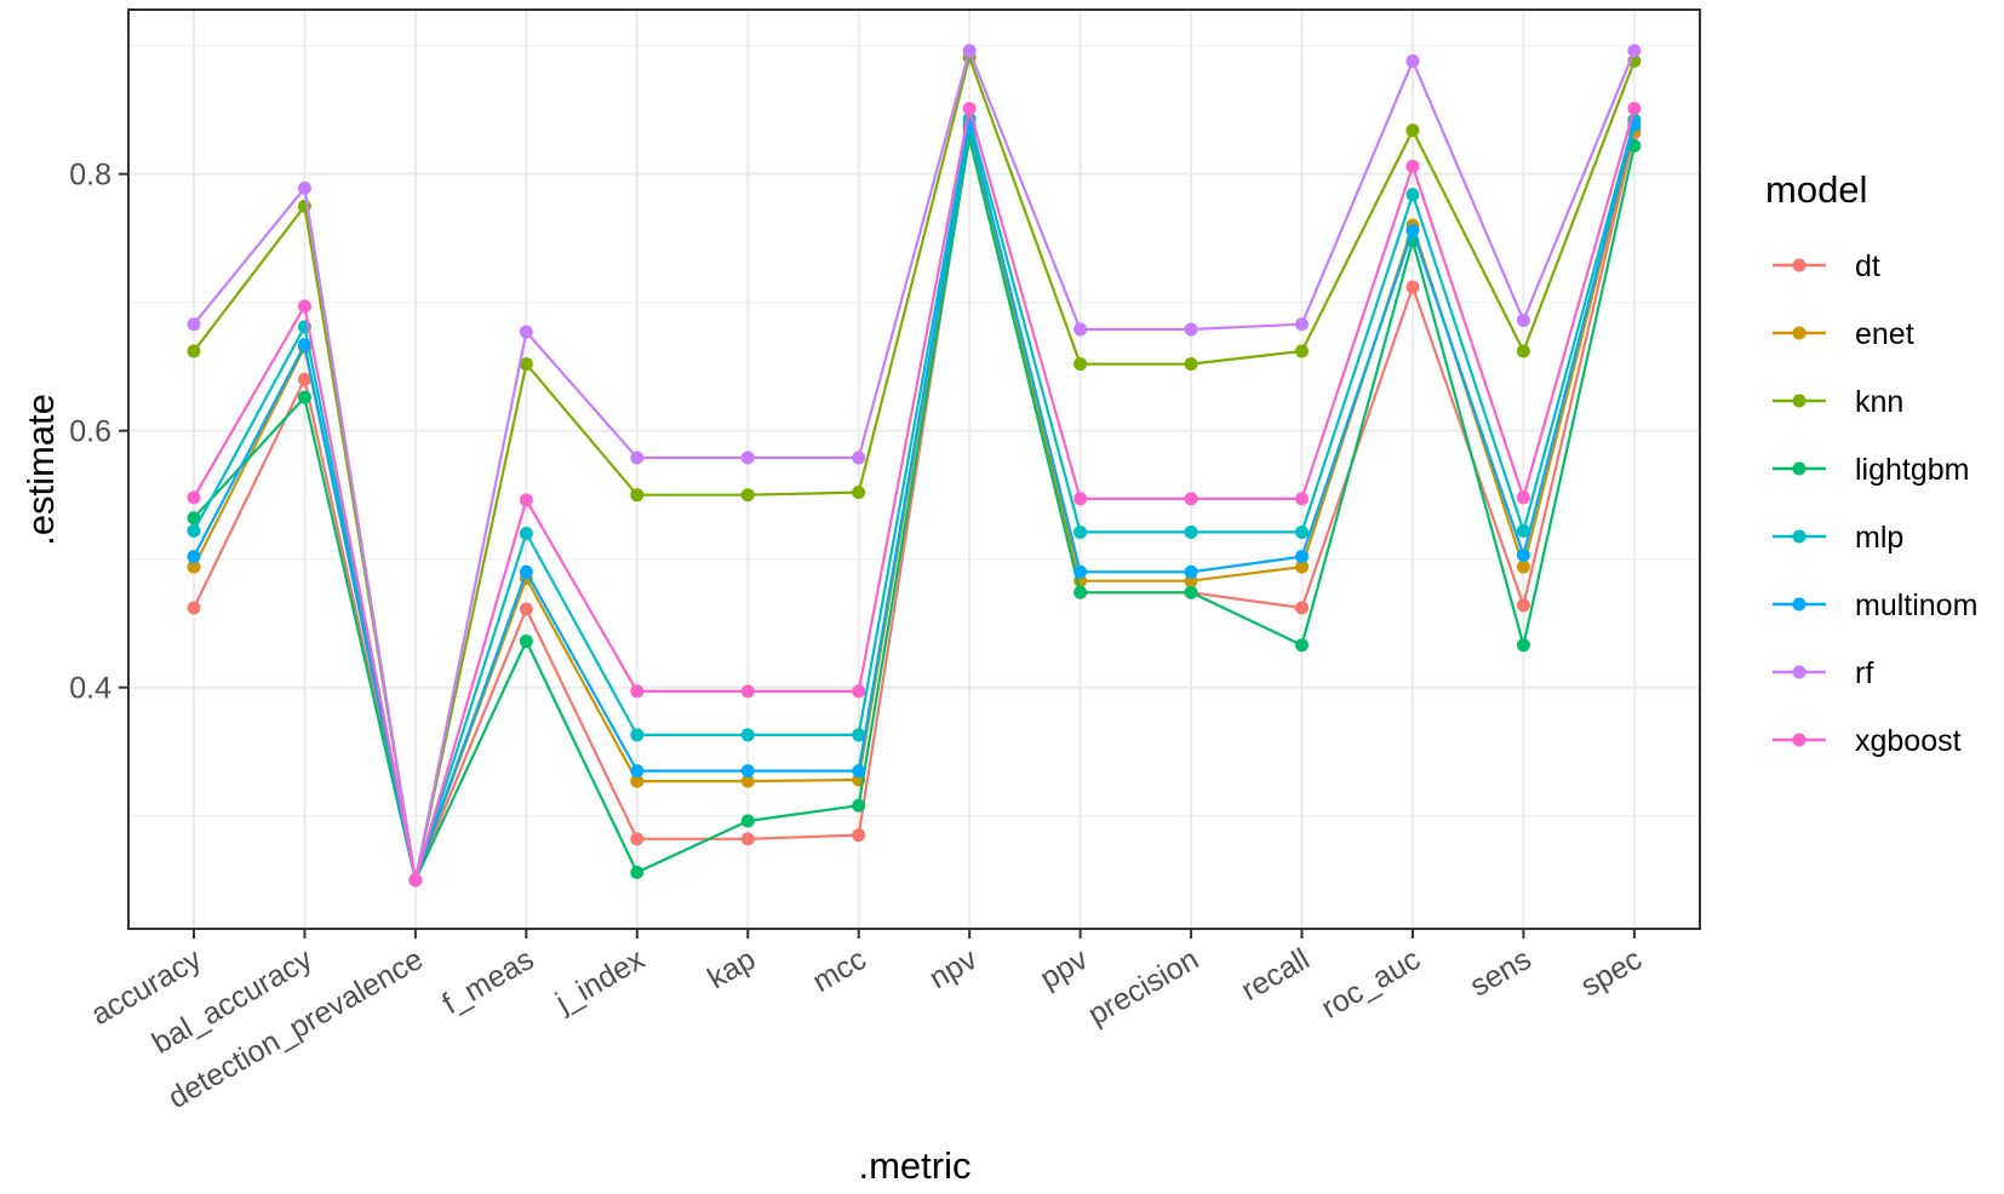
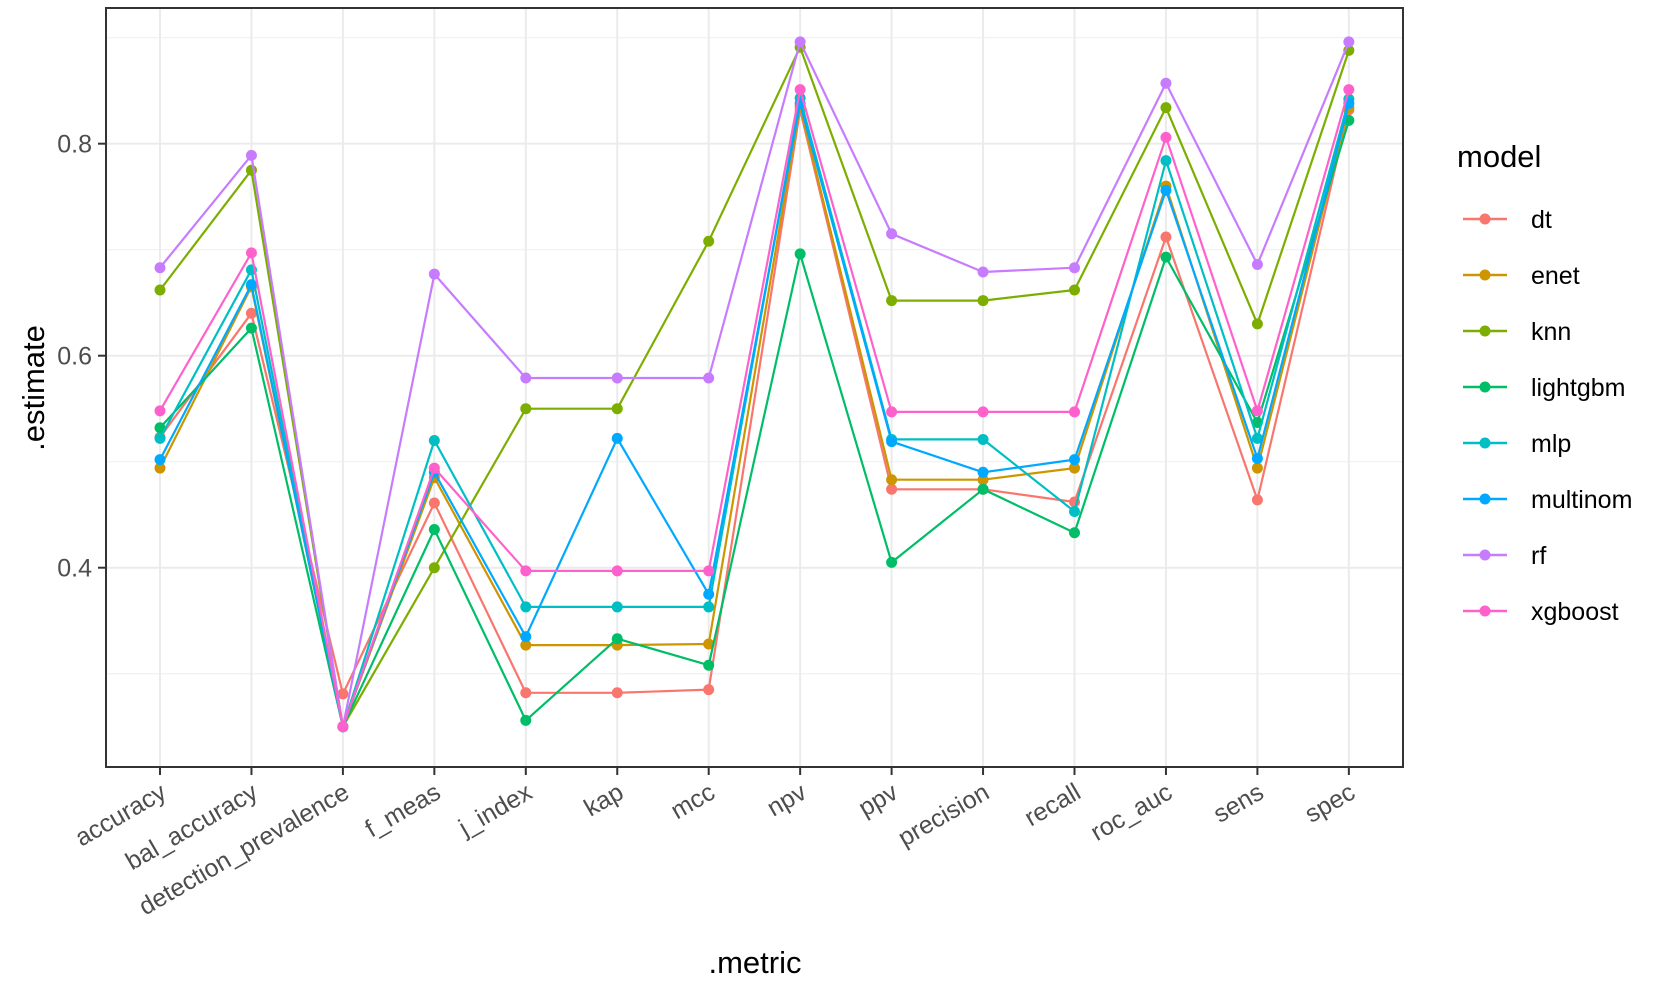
dt/accuracy: 0.462 -> 0.523
dt/detection_prevalence: 0.250 -> 0.281
knn/f_meas: 0.652 -> 0.400
xgboost/f_meas: 0.546 -> 0.494
lightgbm/kap: 0.296 -> 0.333
multinom/kap: 0.335 -> 0.522
knn/mcc: 0.552 -> 0.708
multinom/mcc: 0.335 -> 0.375
lightgbm/npv: 0.828 -> 0.696
lightgbm/ppv: 0.474 -> 0.405
multinom/ppv: 0.490 -> 0.519
rf/ppv: 0.679 -> 0.715
mlp/recall: 0.521 -> 0.453
lightgbm/roc_auc: 0.748 -> 0.693
rf/roc_auc: 0.888 -> 0.857
knn/sens: 0.662 -> 0.630
lightgbm/sens: 0.433 -> 0.537
